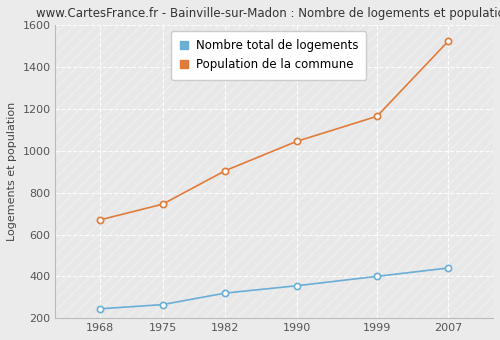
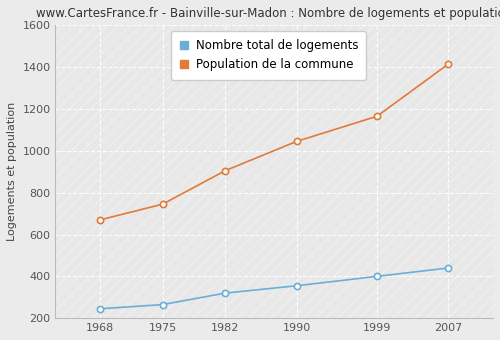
Population de la commune/2007: 1525 -> 1415
